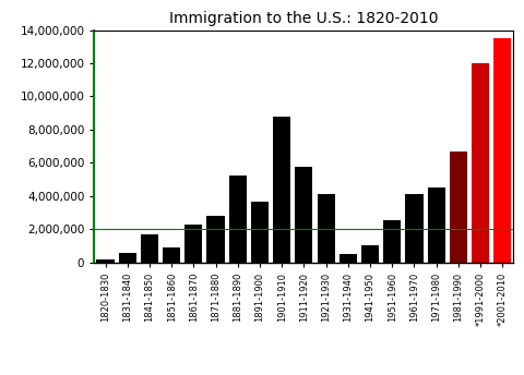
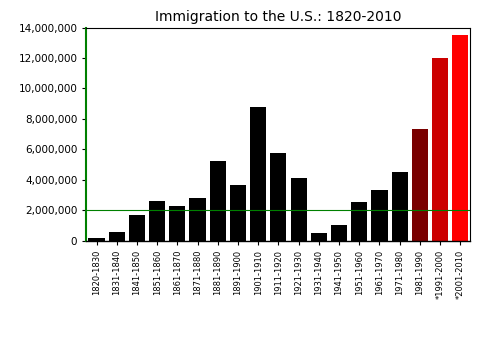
1851-1860: 900,000 -> 2,600,000
1961-1970: 4,100,000 -> 3,300,000
1981-1990: 6,700,000 -> 7,300,000
